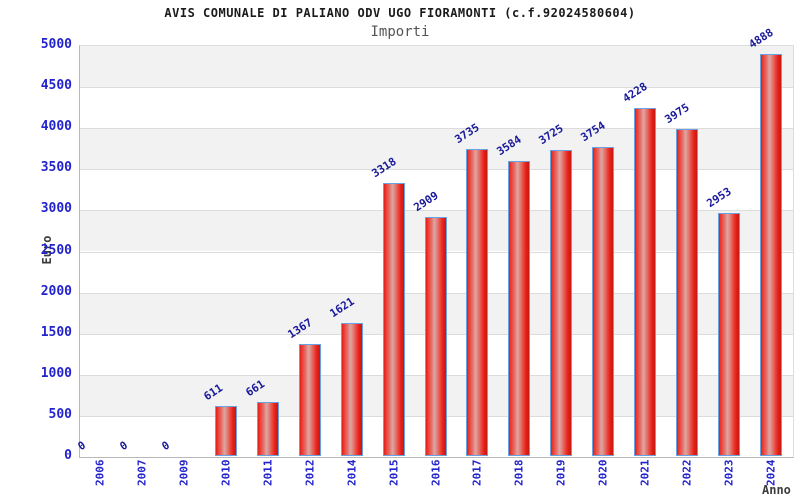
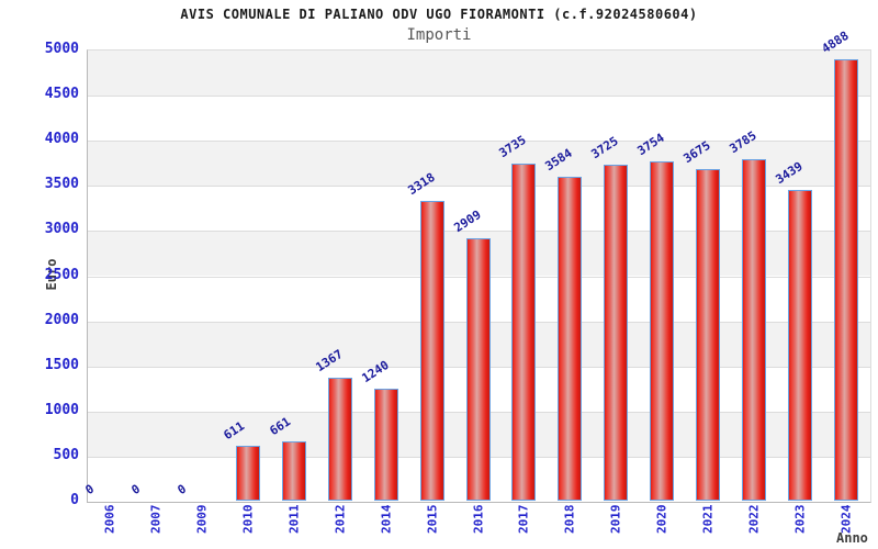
2014: 1621 -> 1240
2021: 4228 -> 3675
2022: 3975 -> 3785
2023: 2953 -> 3439
